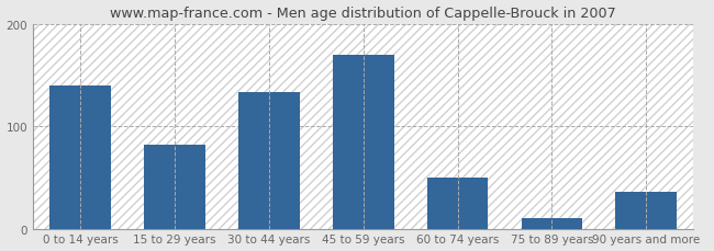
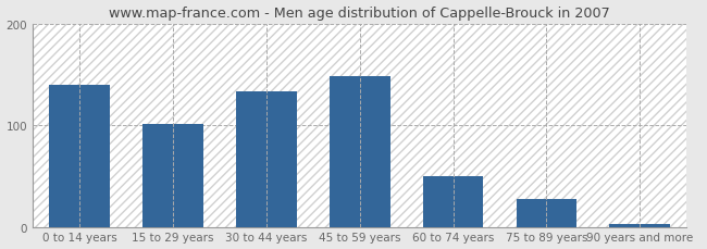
15 to 29 years: 82 -> 101
45 to 59 years: 170 -> 148
75 to 89 years: 10 -> 27
90 years and more: 36 -> 3
